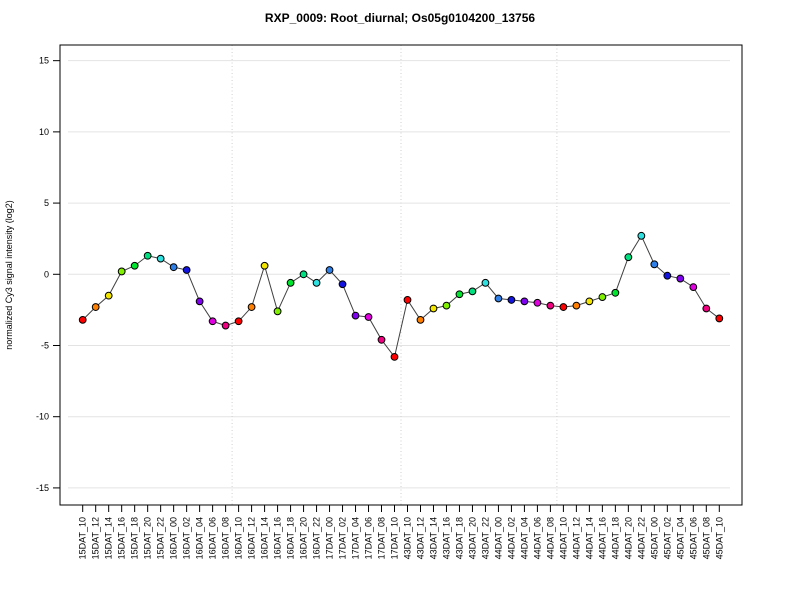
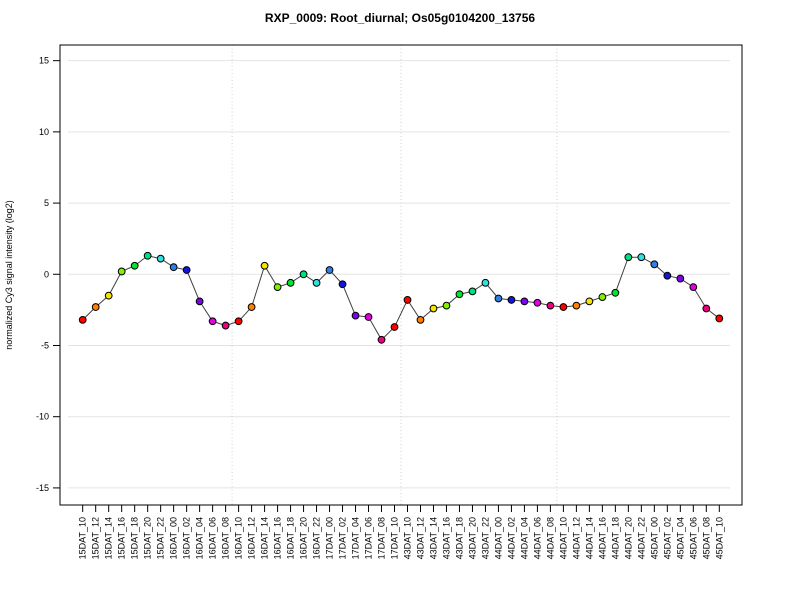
16DAT_16: -2.6 -> -0.9
17DAT_10: -5.8 -> -3.7
44DAT_22: 2.7 -> 1.2
